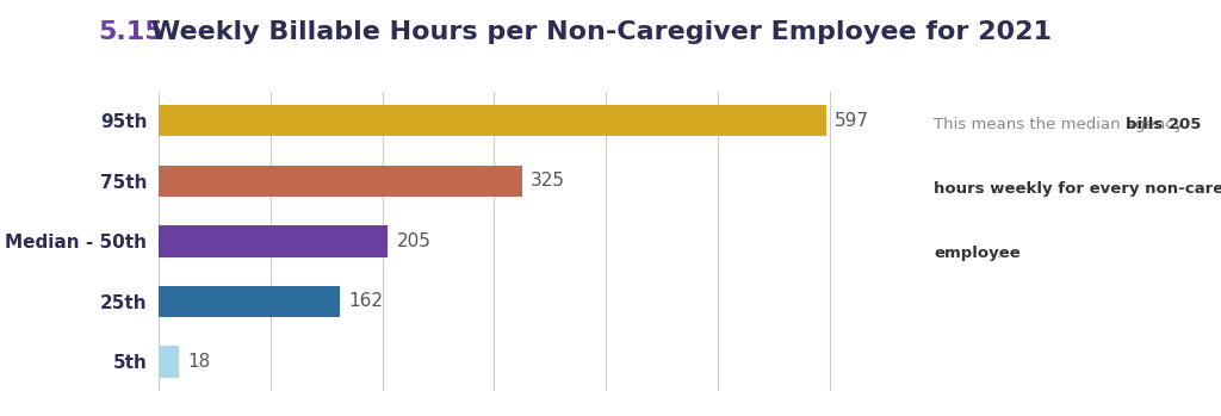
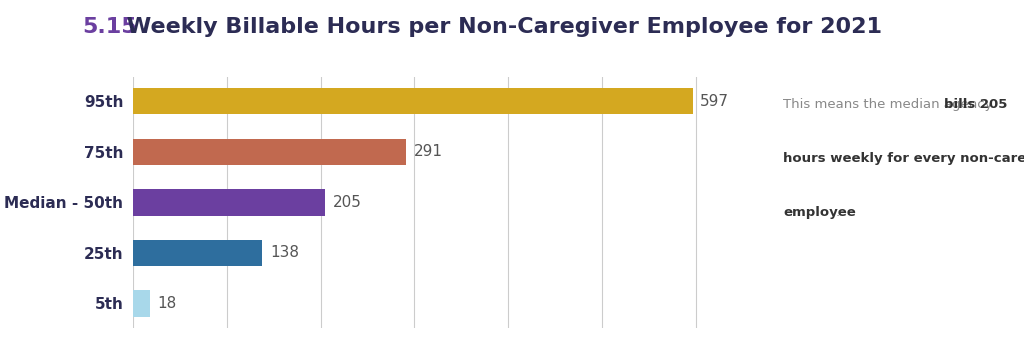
75th: 325 -> 291
25th: 162 -> 138
